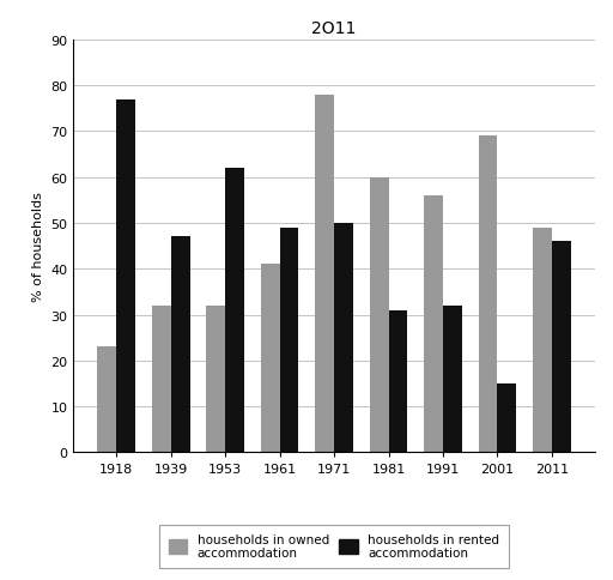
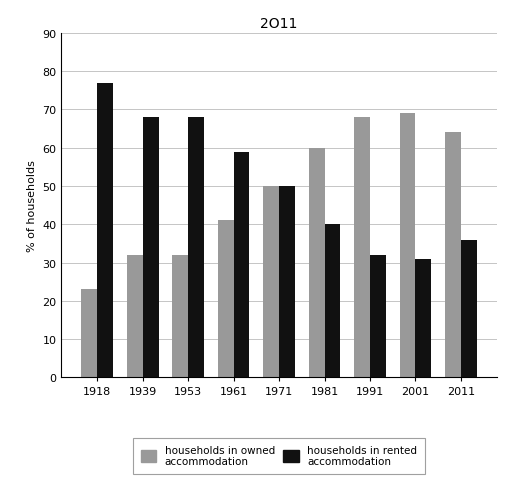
households in rented accommodation/1939: 47 -> 68
households in rented accommodation/1953: 62 -> 68
households in rented accommodation/1961: 49 -> 59
households in owned accommodation/1971: 78 -> 50
households in rented accommodation/1981: 31 -> 40
households in owned accommodation/1991: 56 -> 68
households in rented accommodation/2001: 15 -> 31
households in owned accommodation/2011: 49 -> 64
households in rented accommodation/2011: 46 -> 36
